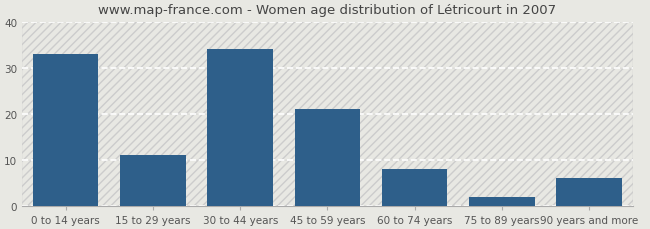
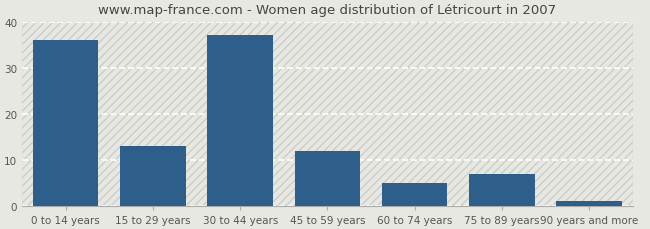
0 to 14 years: 33 -> 36
15 to 29 years: 11 -> 13
30 to 44 years: 34 -> 37
45 to 59 years: 21 -> 12
60 to 74 years: 8 -> 5
75 to 89 years: 2 -> 7
90 years and more: 6 -> 1
